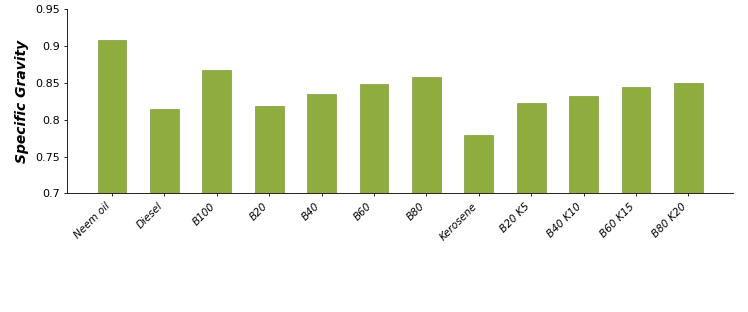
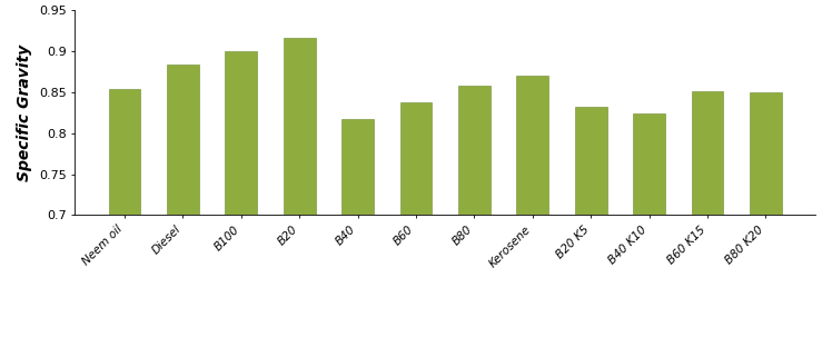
Neem oil: 0.909 -> 0.854
Diesel: 0.815 -> 0.884
B100: 0.868 -> 0.900
B20: 0.819 -> 0.916
B40: 0.835 -> 0.818
B60: 0.848 -> 0.838
Kerosene: 0.780 -> 0.870
B20 K5: 0.823 -> 0.832
B40 K10: 0.833 -> 0.824
B60 K15: 0.844 -> 0.852
